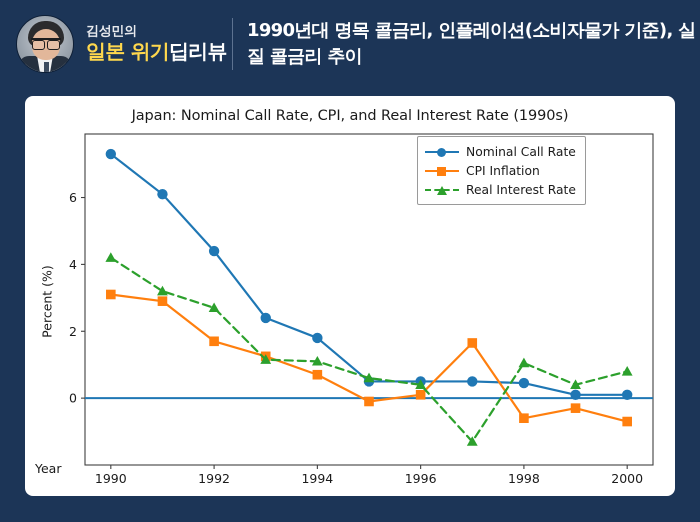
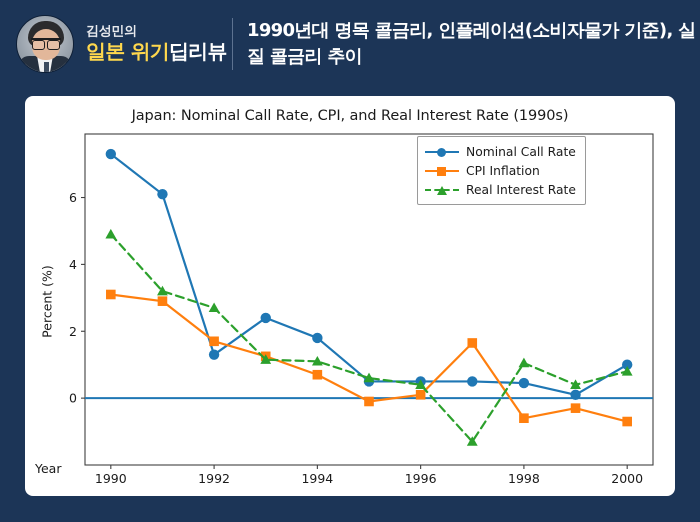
Real Interest Rate/1990: 4.2 -> 4.9
Nominal Call Rate/1992: 4.4 -> 1.3
Nominal Call Rate/2000: 0.1 -> 1.0
